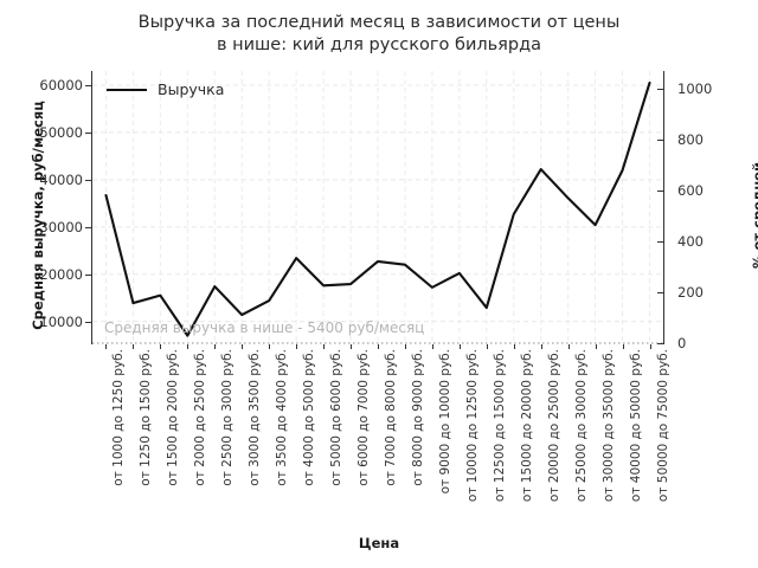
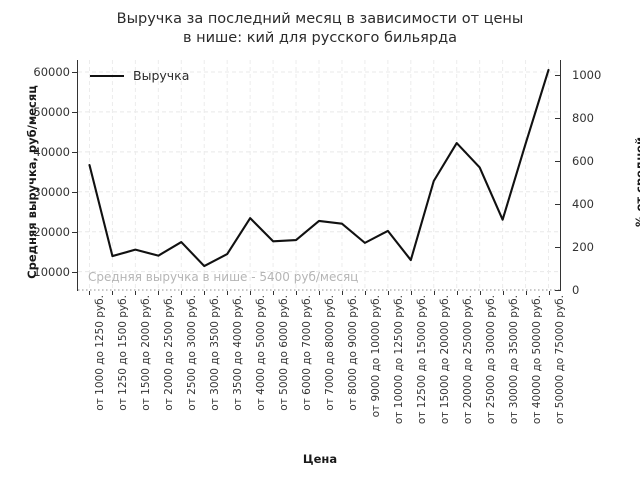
от 2000 до 2500 руб.: 7000 -> 14000
от 30000 до 35000 руб.: 30000 -> 23000
